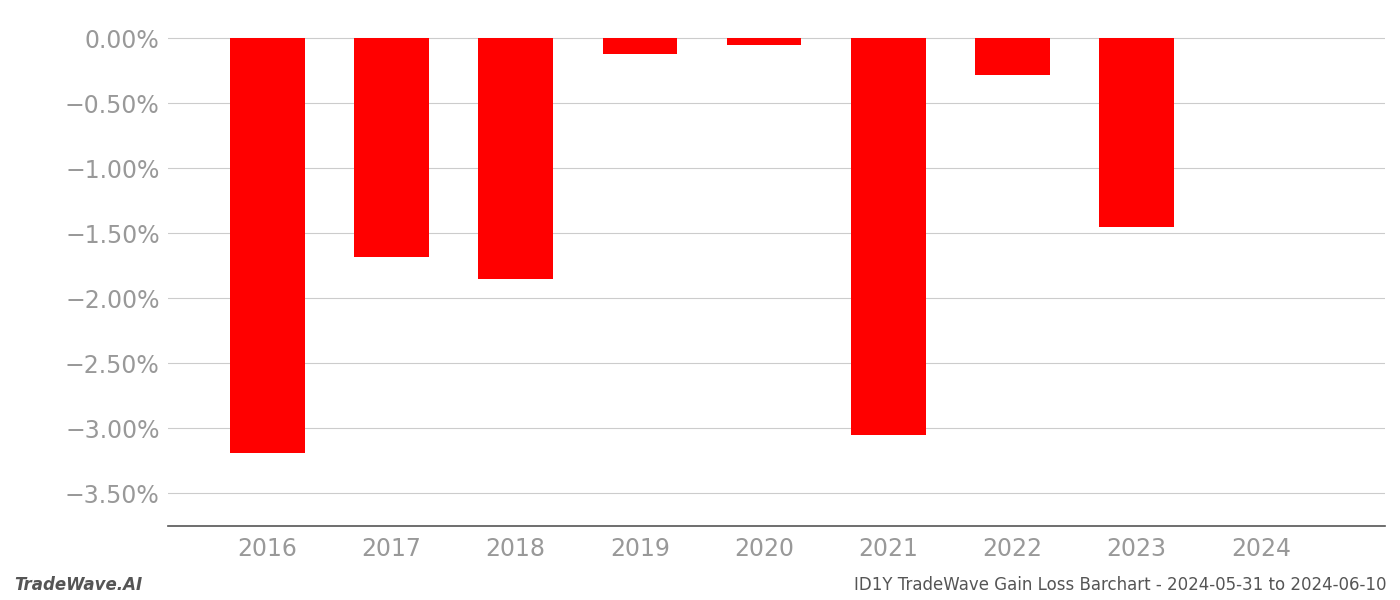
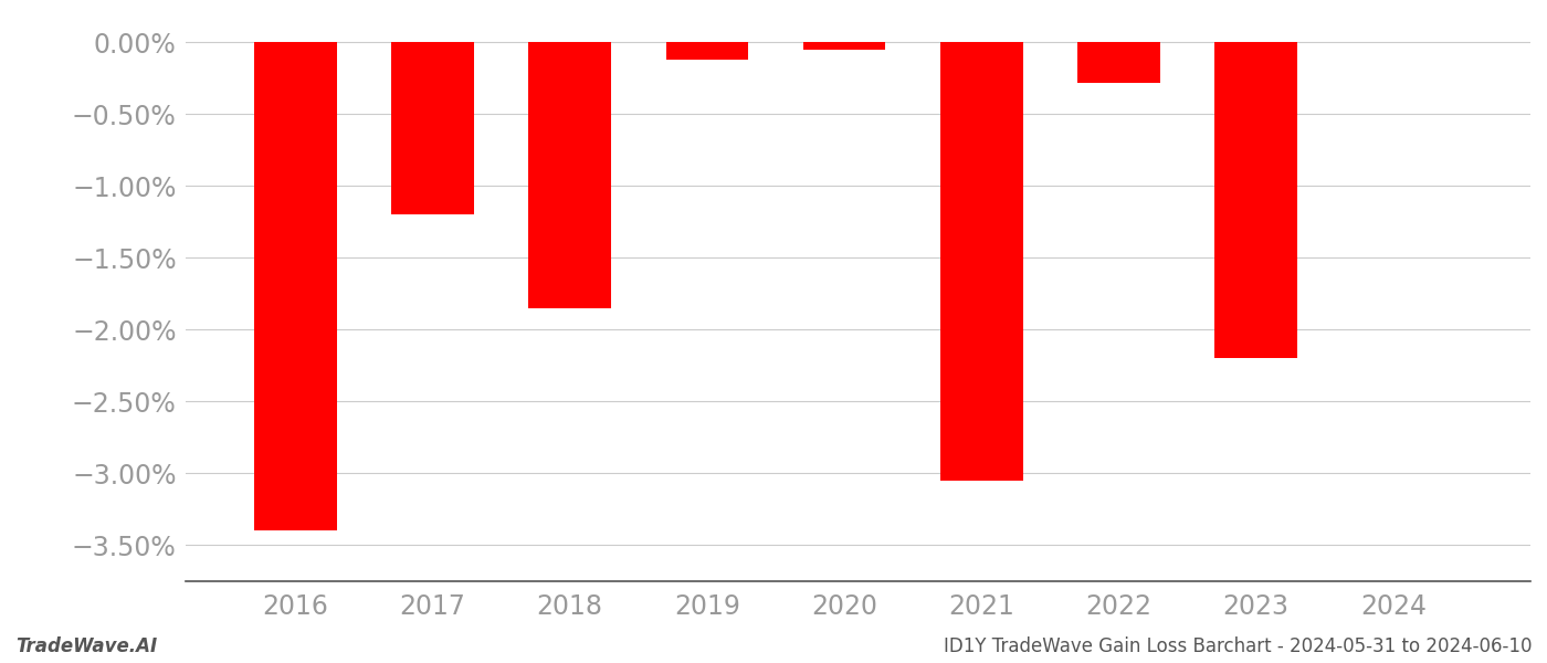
2016: -3.19% -> -3.40%
2017: -1.68% -> -1.20%
2023: -1.45% -> -2.20%
